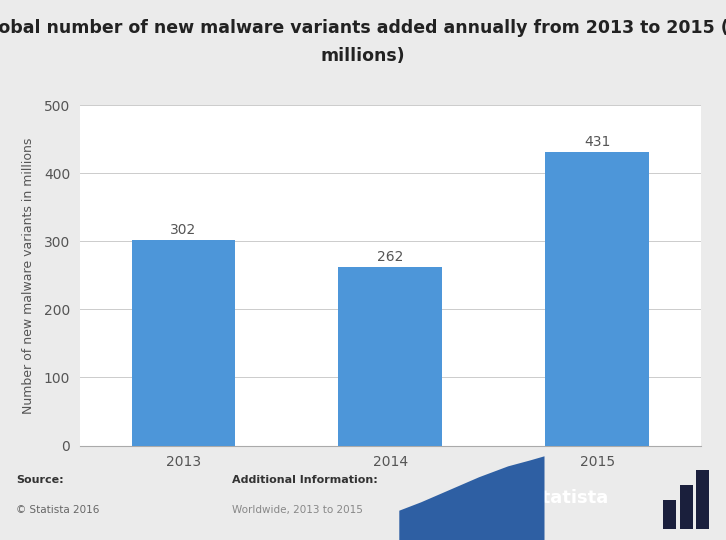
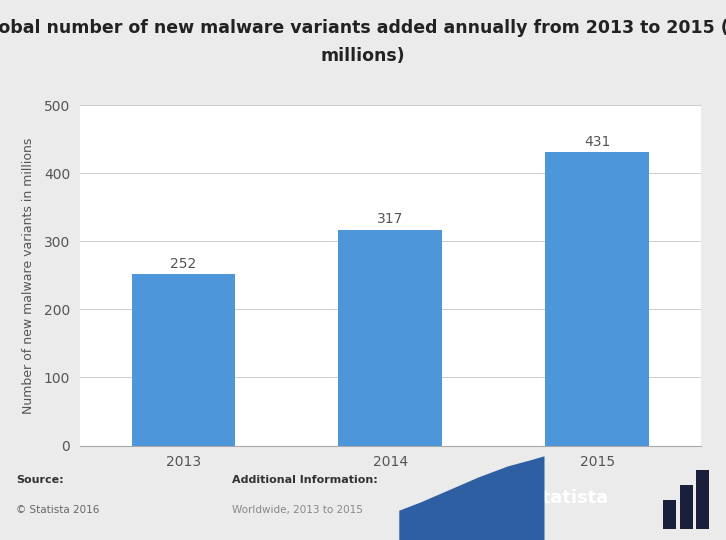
2013: 302 -> 252
2014: 262 -> 317
